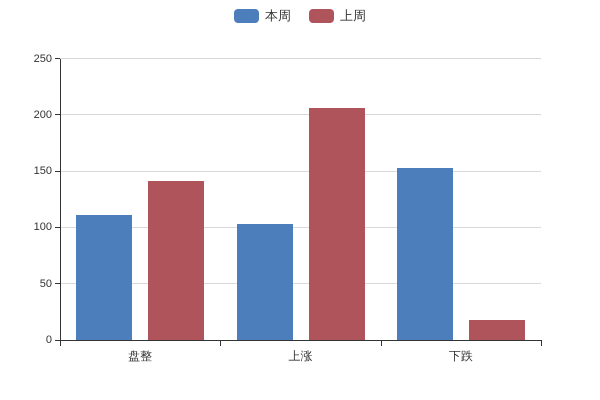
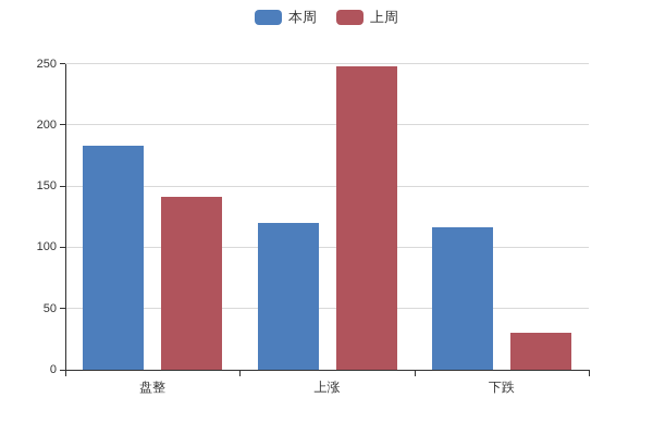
本周/盘整: 111 -> 183
本周/上涨: 103 -> 120
上周/上涨: 206 -> 248
本周/下跌: 153 -> 116
上周/下跌: 18 -> 30
